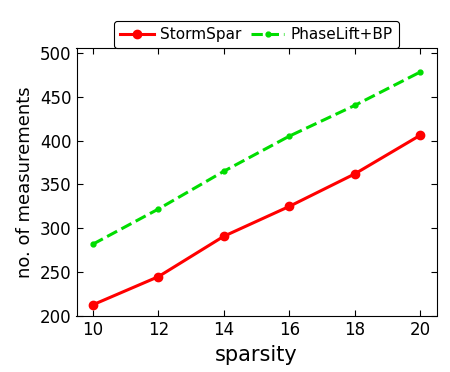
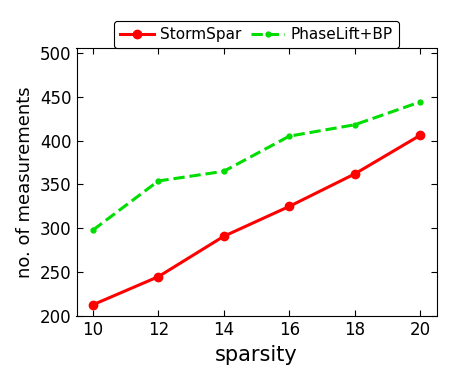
PhaseLift+BP/10: 282 -> 298
PhaseLift+BP/12: 322 -> 354
PhaseLift+BP/18: 440 -> 418
PhaseLift+BP/20: 478 -> 444
